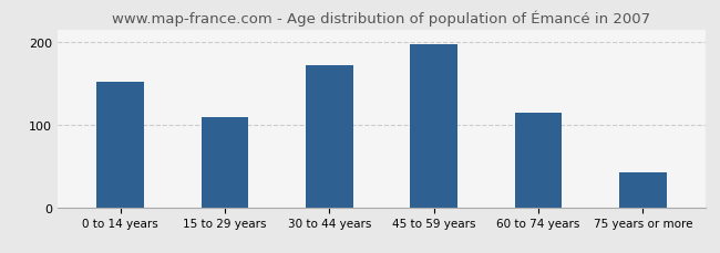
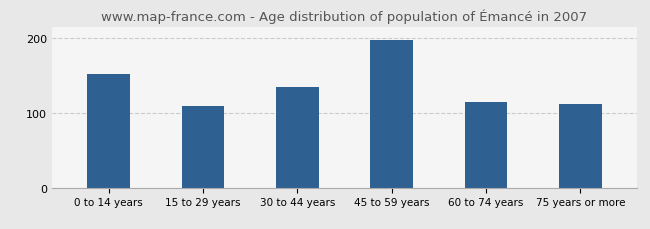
30 to 44 years: 172 -> 134
75 years or more: 42 -> 112
